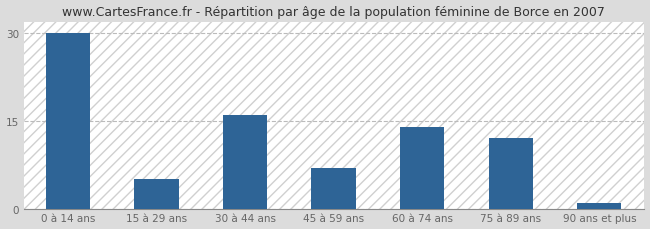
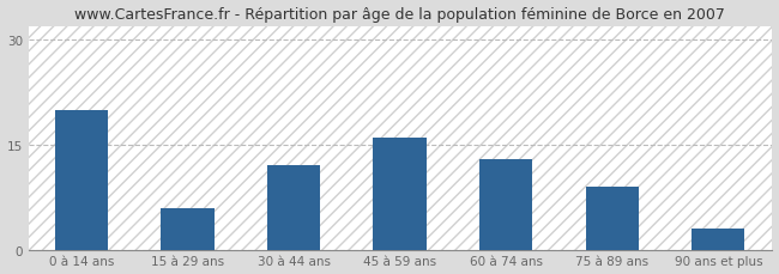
0 à 14 ans: 30 -> 20
15 à 29 ans: 5 -> 6
30 à 44 ans: 16 -> 12
45 à 59 ans: 7 -> 16
60 à 74 ans: 14 -> 13
75 à 89 ans: 12 -> 9
90 ans et plus: 1 -> 3
